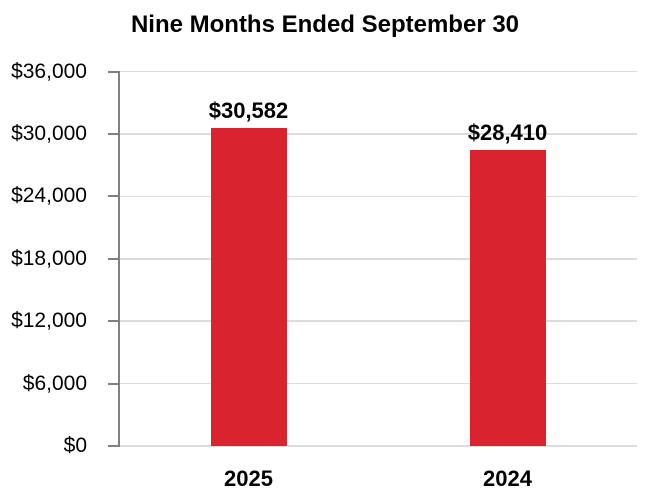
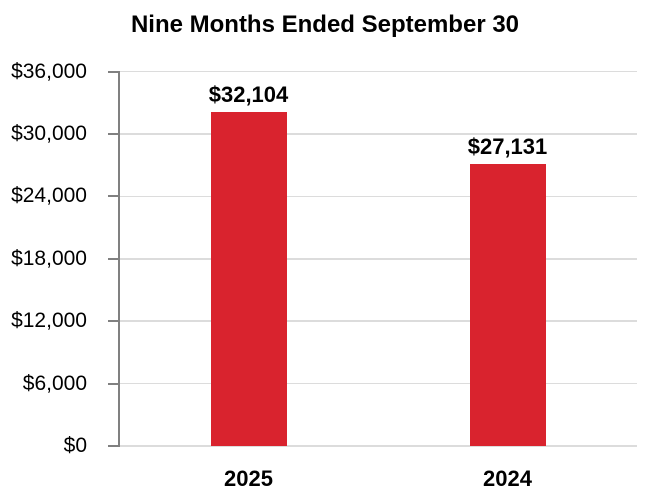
2025: $30,582 -> $32,104
2024: $28,410 -> $27,131
